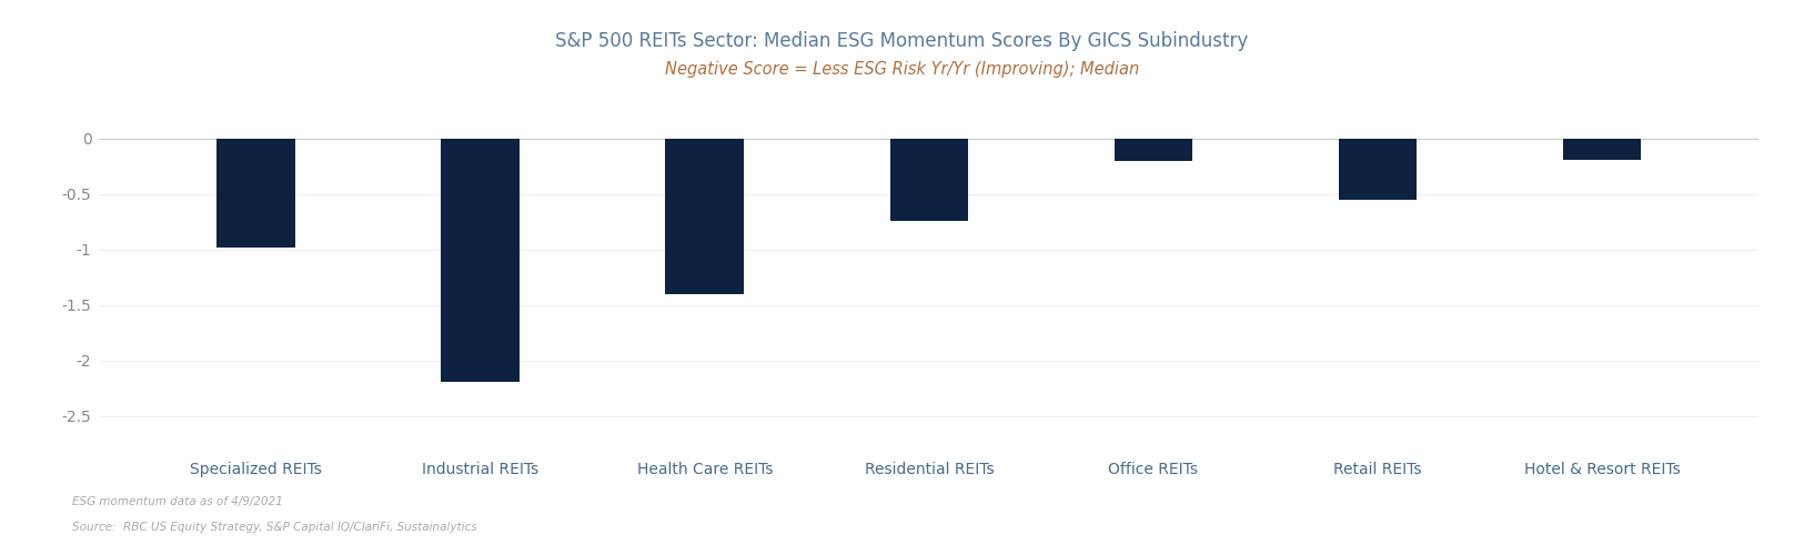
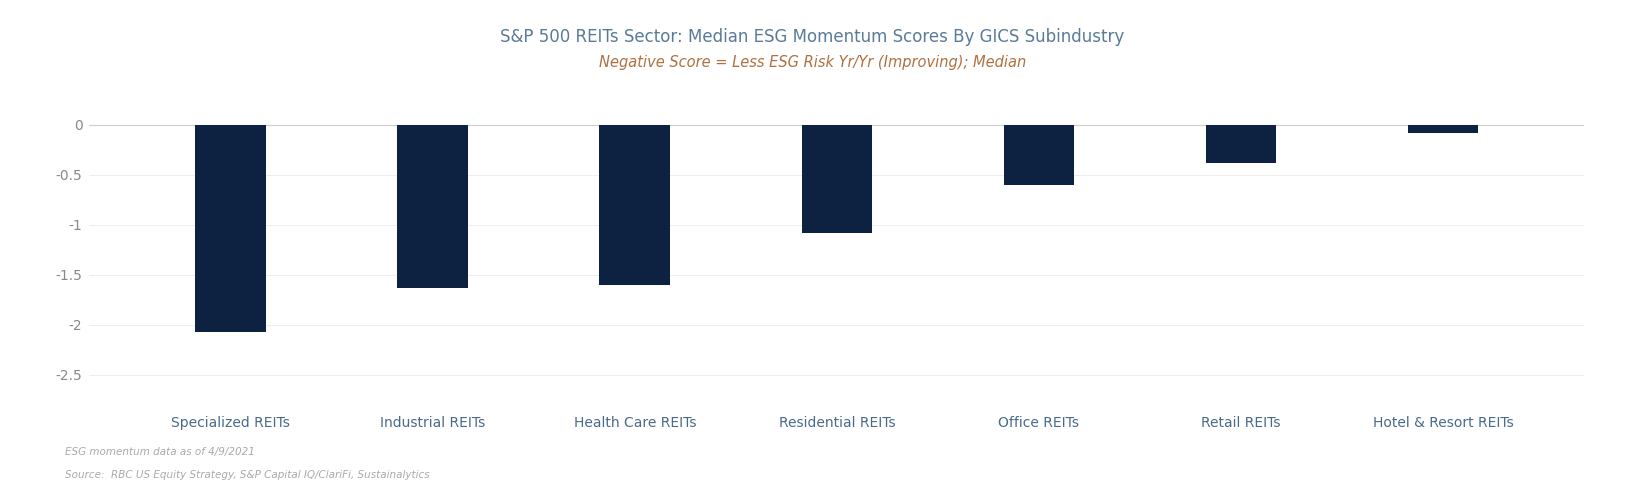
Specialized REITs: -0.98 -> -2.07
Industrial REITs: -2.19 -> -1.63
Health Care REITs: -1.40 -> -1.60
Residential REITs: -0.74 -> -1.08
Office REITs: -0.20 -> -0.60
Retail REITs: -0.55 -> -0.38
Hotel & Resort REITs: -0.19 -> -0.08
